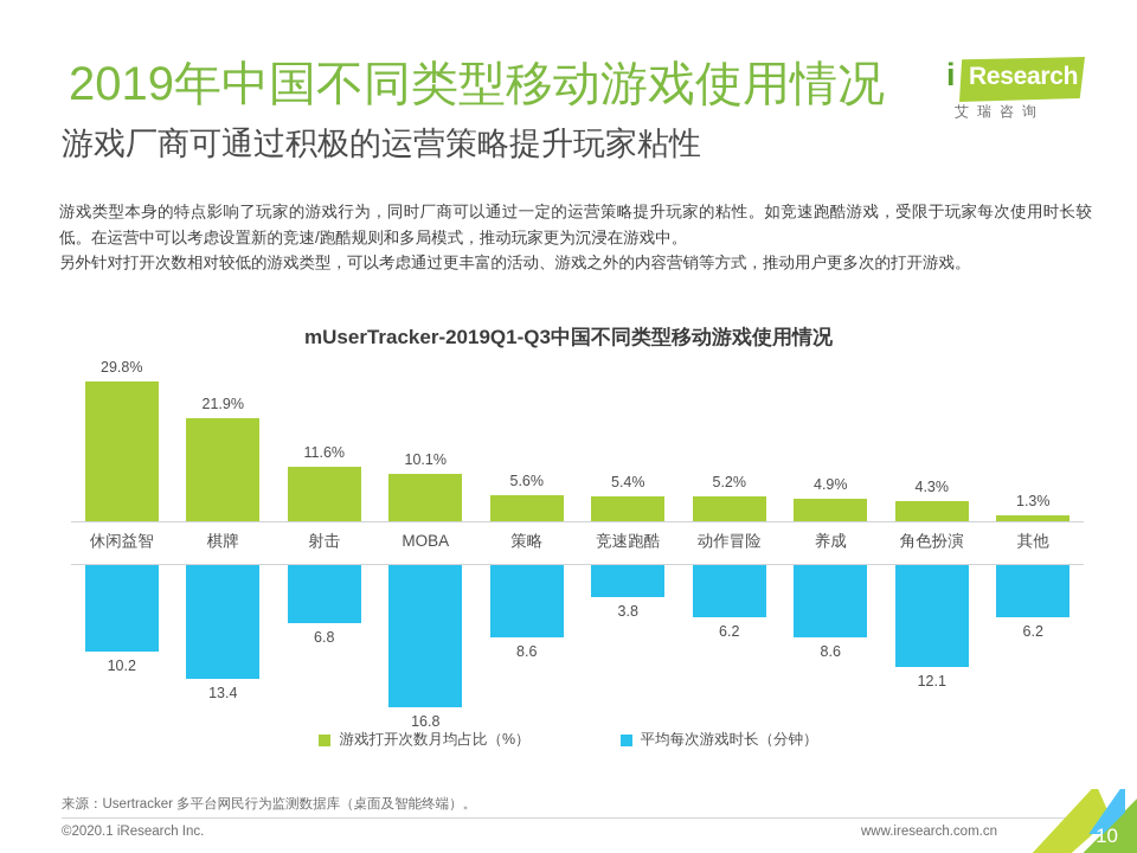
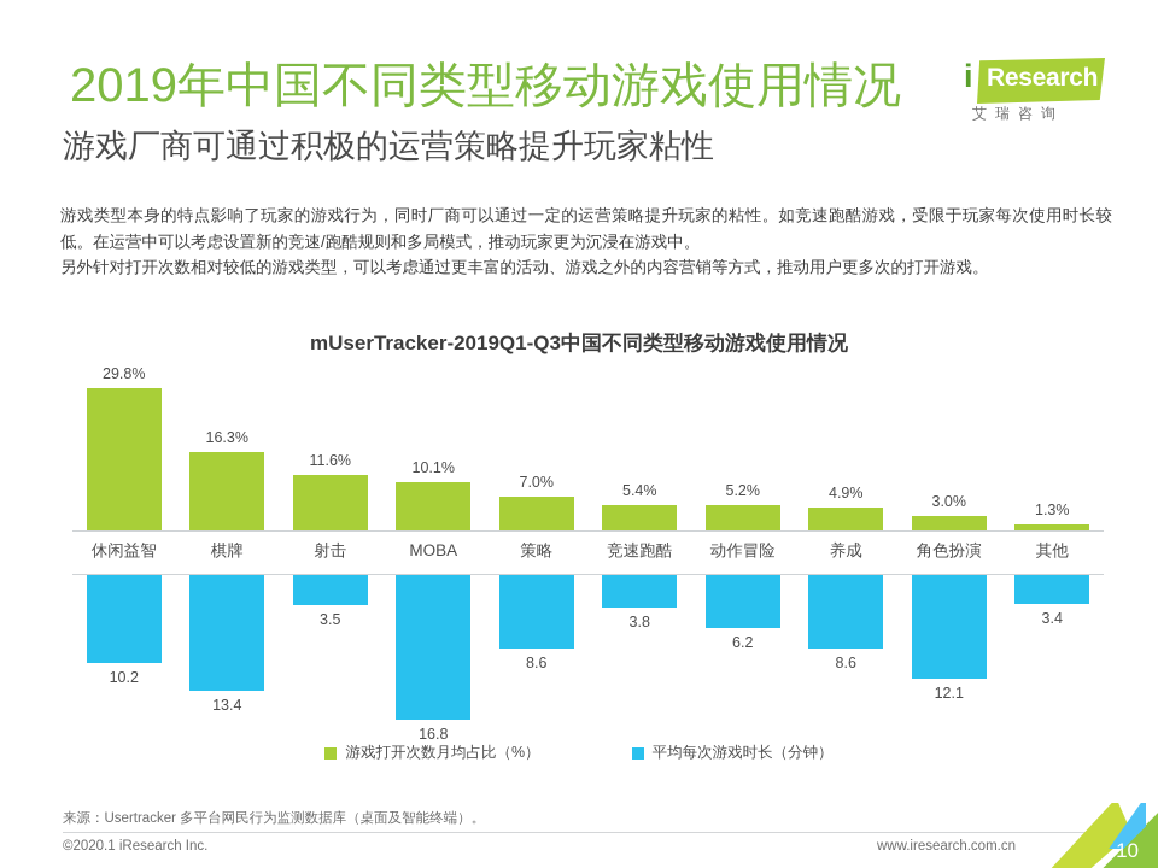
游戏打开次数月均占比（%）/棋牌: 21.9% -> 16.3%
平均每次游戏时长（分钟）/射击: 6.8 -> 3.5
游戏打开次数月均占比（%）/策略: 5.6% -> 7.0%
游戏打开次数月均占比（%）/角色扮演: 4.3% -> 3.0%
平均每次游戏时长（分钟）/其他: 6.2 -> 3.4
